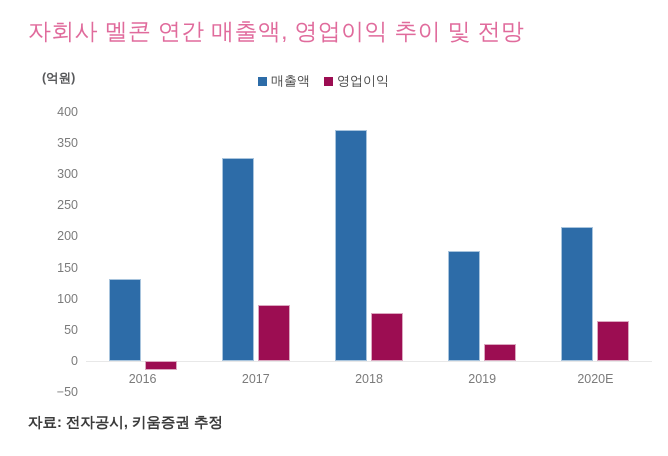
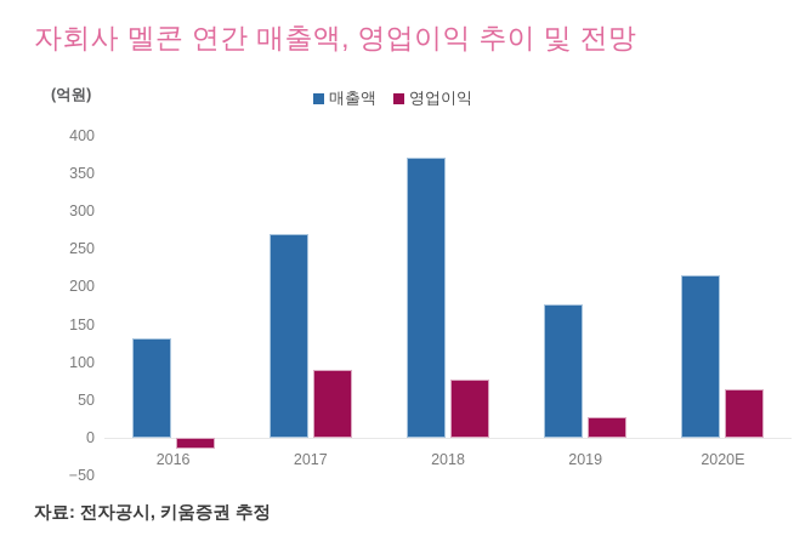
매출액/2017: 330 -> 270
